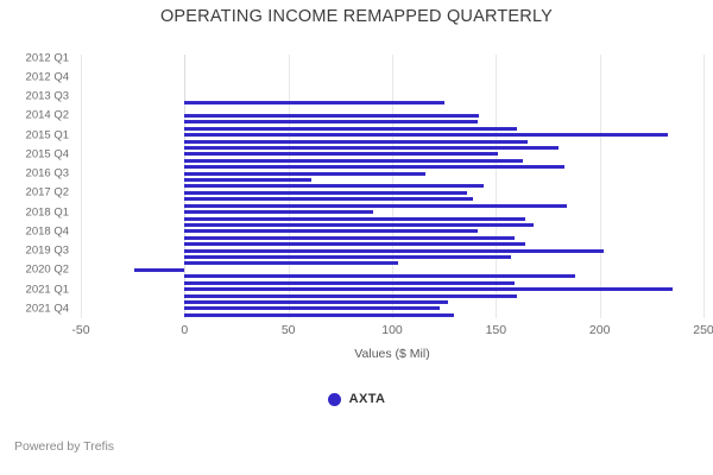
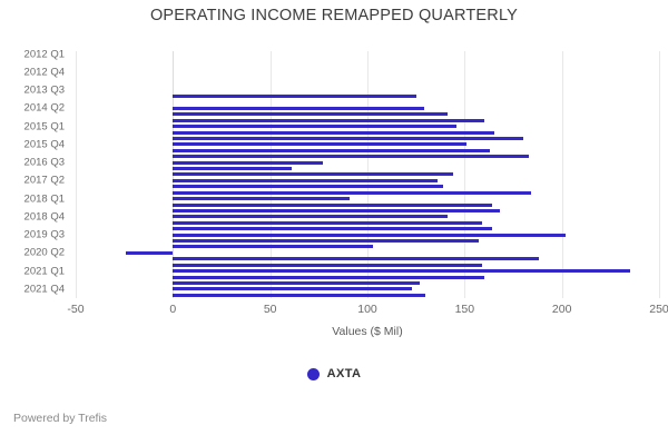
2014 Q2: 142 -> 129
2015 Q1: 233 -> 146
2016 Q3: 116 -> 77
